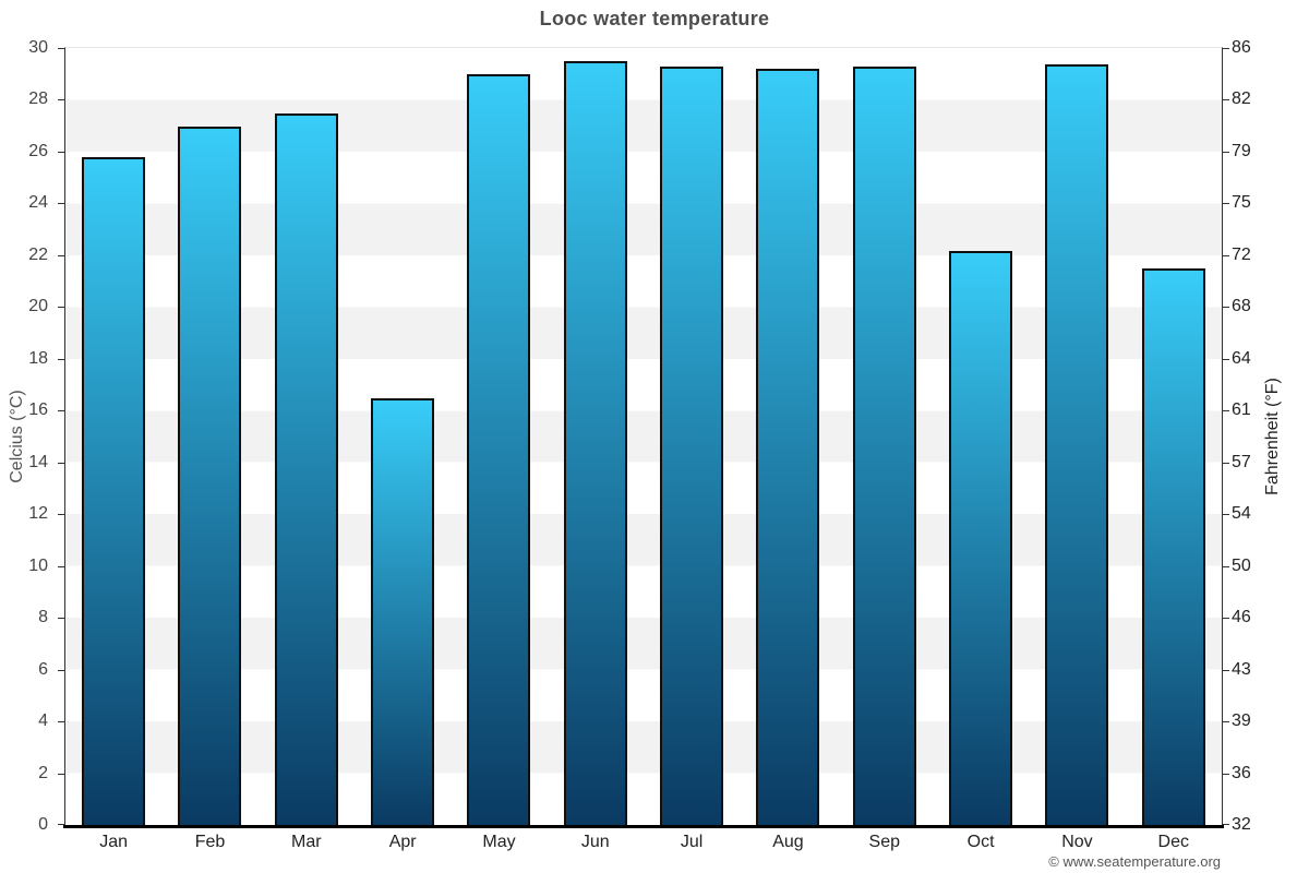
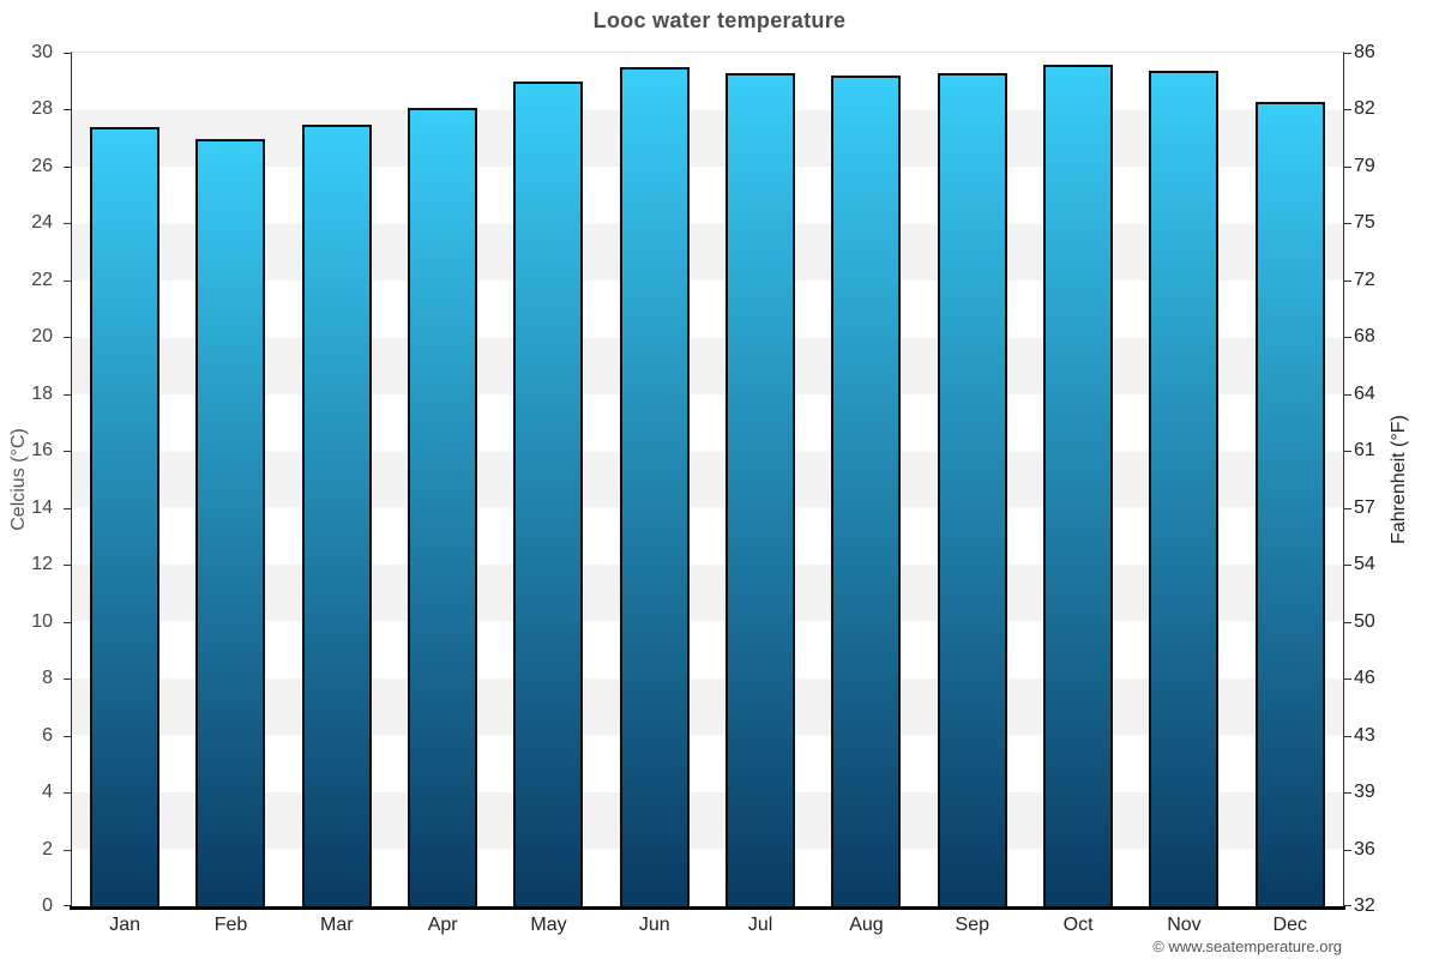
Jan: 25.7 -> 27.3
Apr: 16.4 -> 28.0
Oct: 22.1 -> 29.5
Dec: 21.4 -> 28.2
